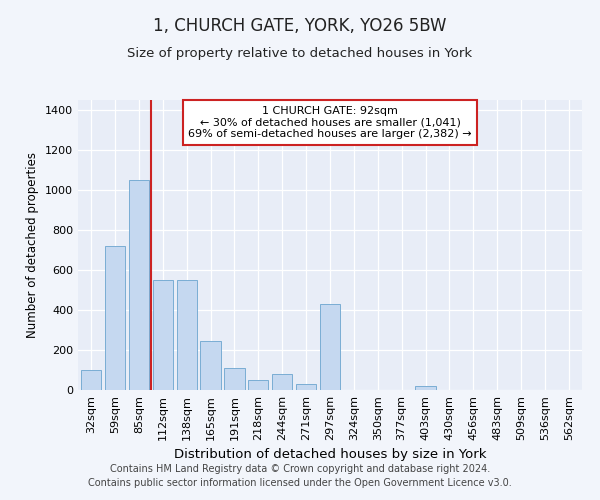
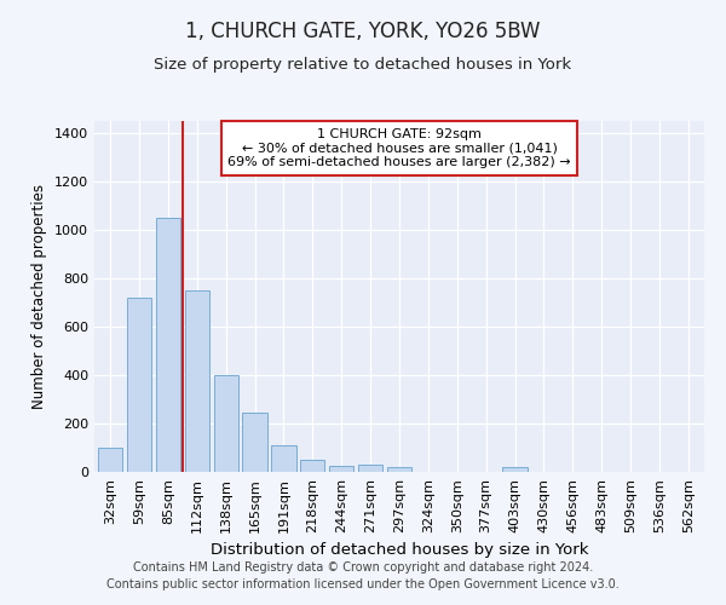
112sqm: 550 -> 750
138sqm: 550 -> 400
244sqm: 80 -> 20
297sqm: 430 -> 20
